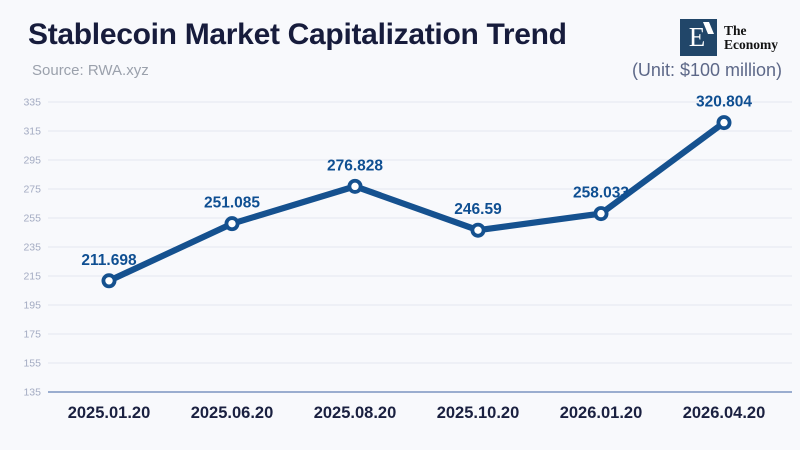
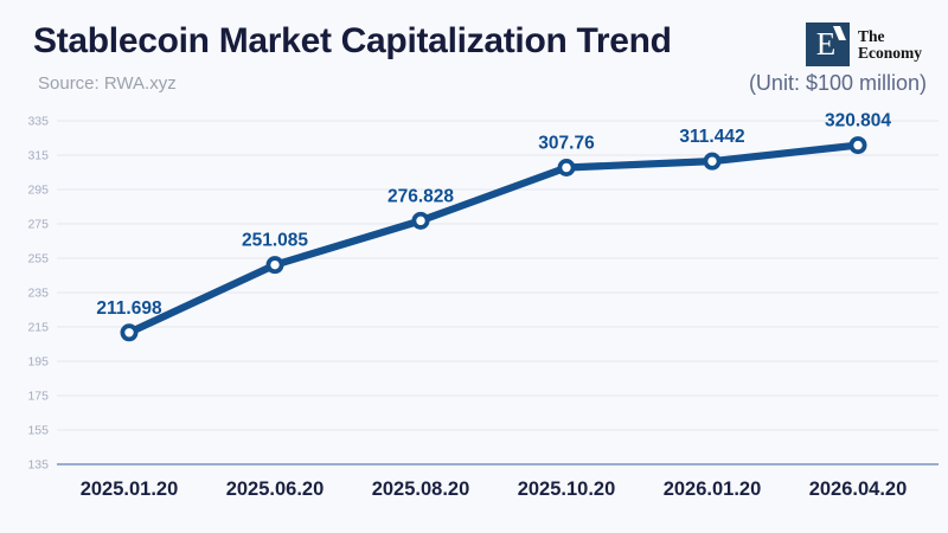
2025.10.20: 246.59 -> 307.76
2026.01.20: 258.033 -> 311.442
